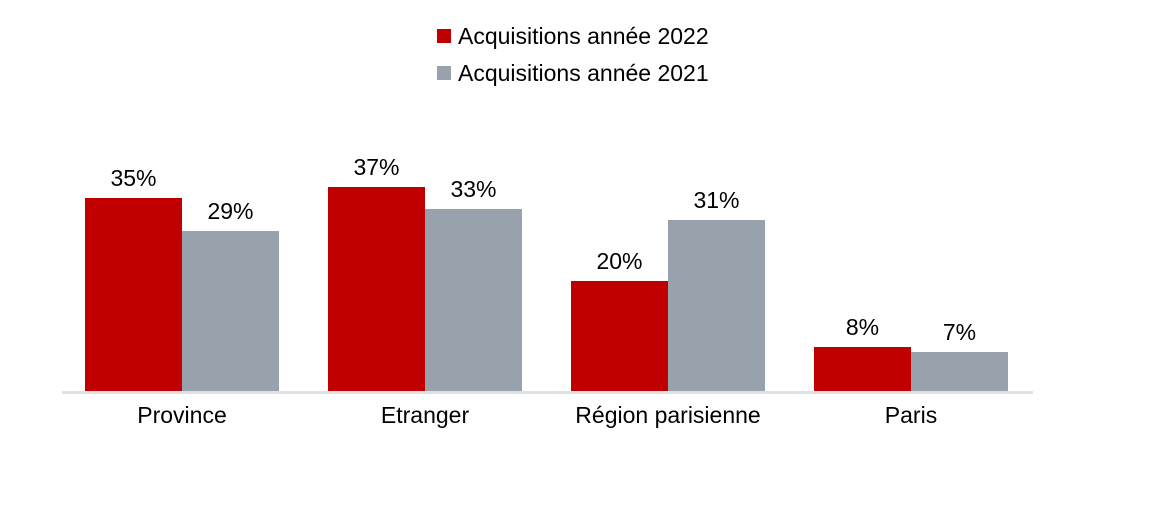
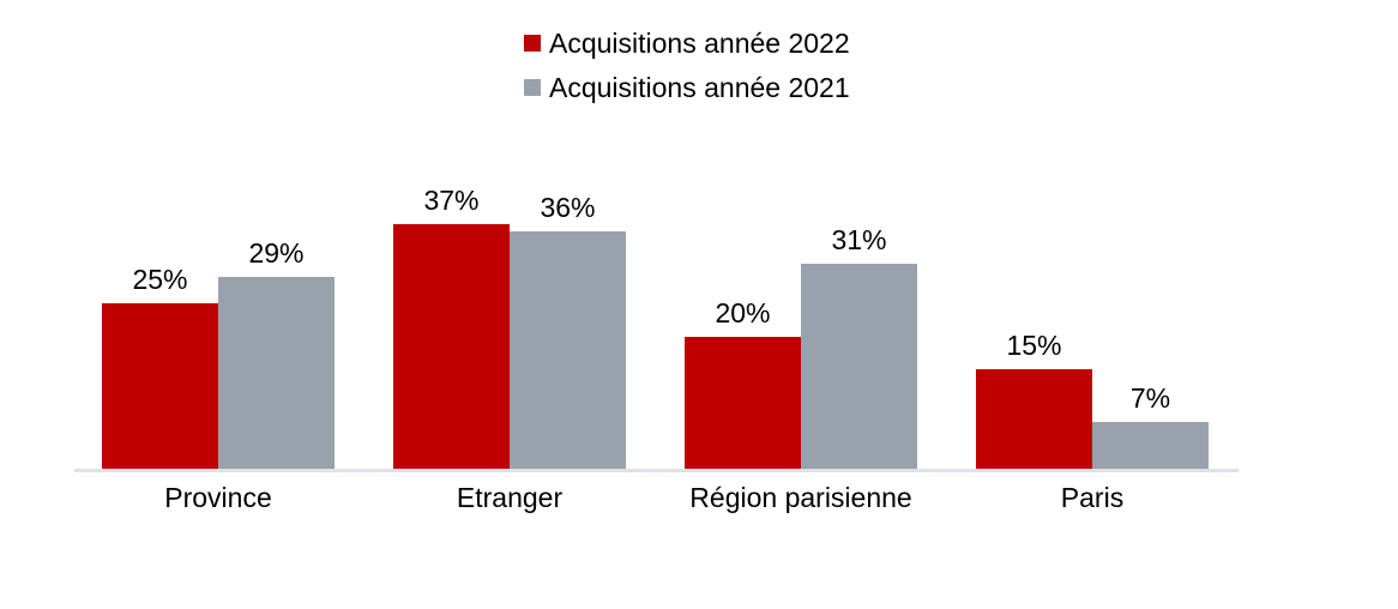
Acquisitions année 2022/Province: 35% -> 25%
Acquisitions année 2021/Etranger: 33% -> 36%
Acquisitions année 2022/Paris: 8% -> 15%
